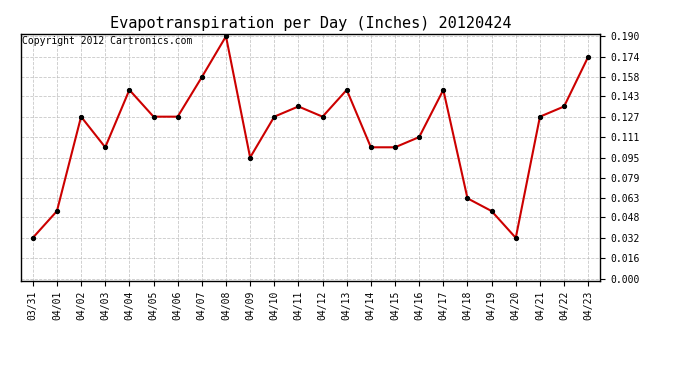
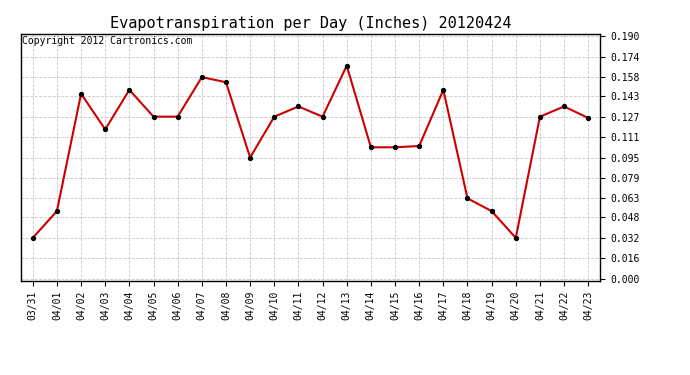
04/02: 0.127 -> 0.145
04/03: 0.103 -> 0.117
04/08: 0.190 -> 0.154
04/13: 0.148 -> 0.167
04/16: 0.111 -> 0.104
04/23: 0.174 -> 0.126
